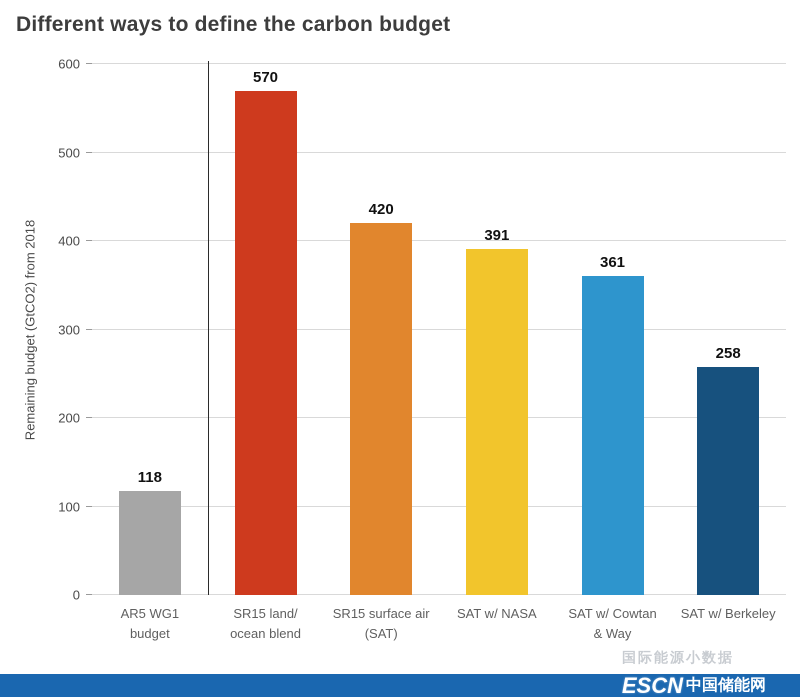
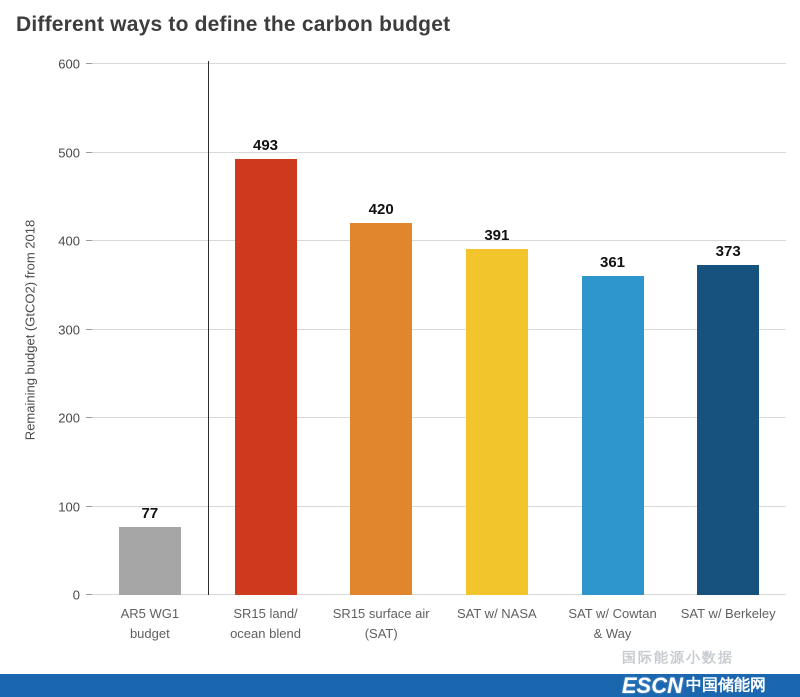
AR5 WG1 budget: 118 -> 77
SR15 land/ ocean blend: 570 -> 493
SAT w/ Berkeley: 258 -> 373
